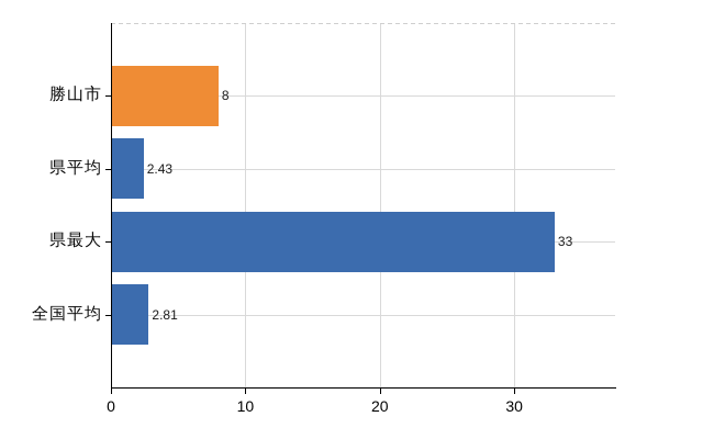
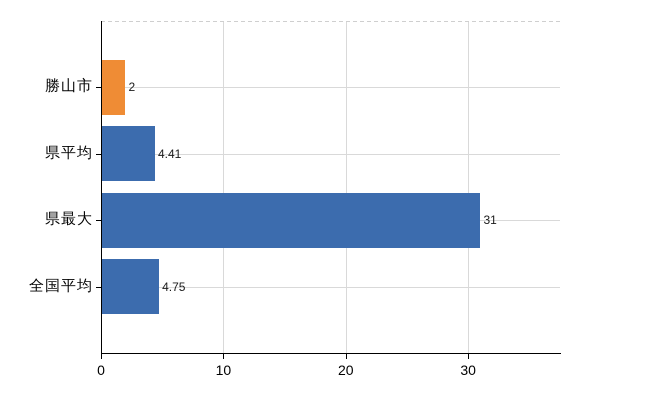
勝山市: 8 -> 2
県平均: 2.43 -> 4.41
県最大: 33 -> 31
全国平均: 2.81 -> 4.75
